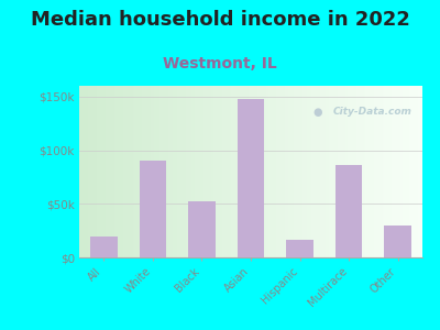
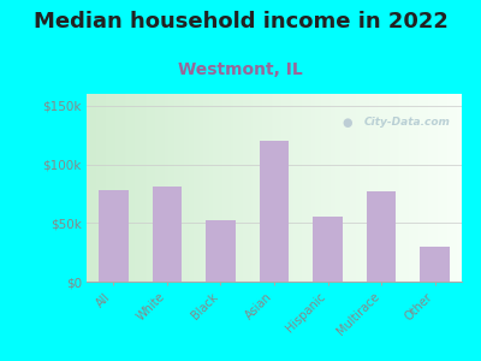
All: $20k -> $78k
White: $90k -> $81k
Asian: $148k -> $120k
Hispanic: $16k -> $55k
Multirace: $86k -> $77k
